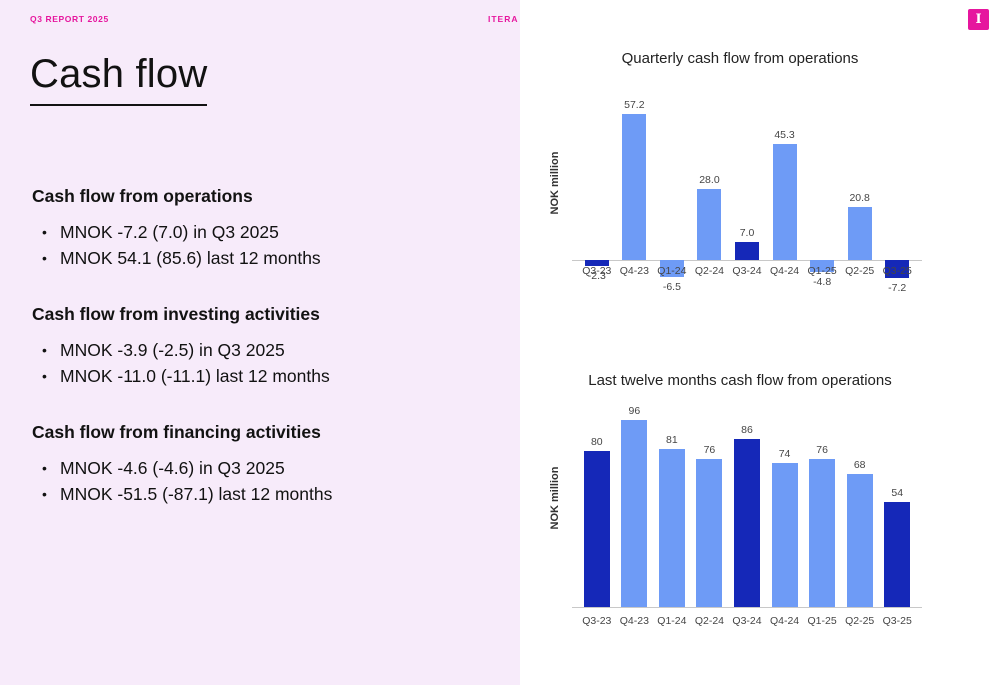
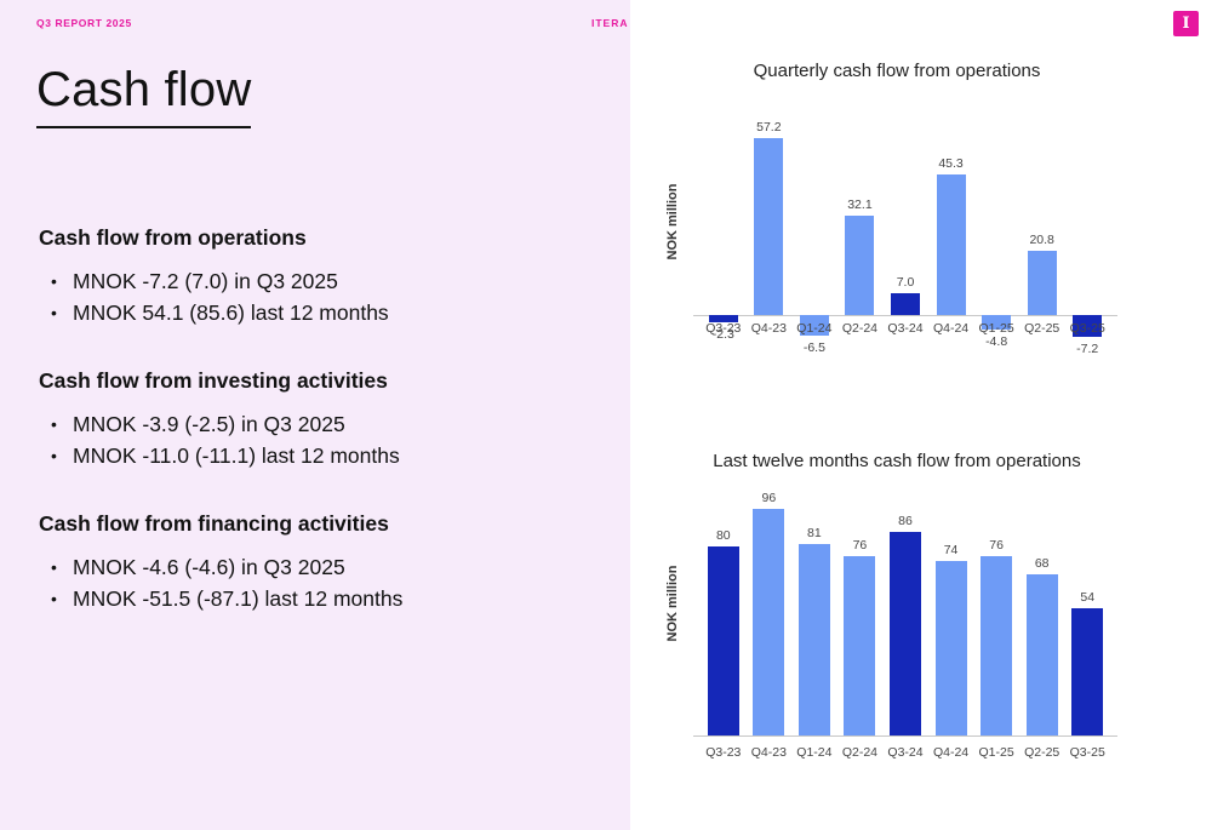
Quarterly cash flow from operations/Q2-24: 28.0 -> 32.1
